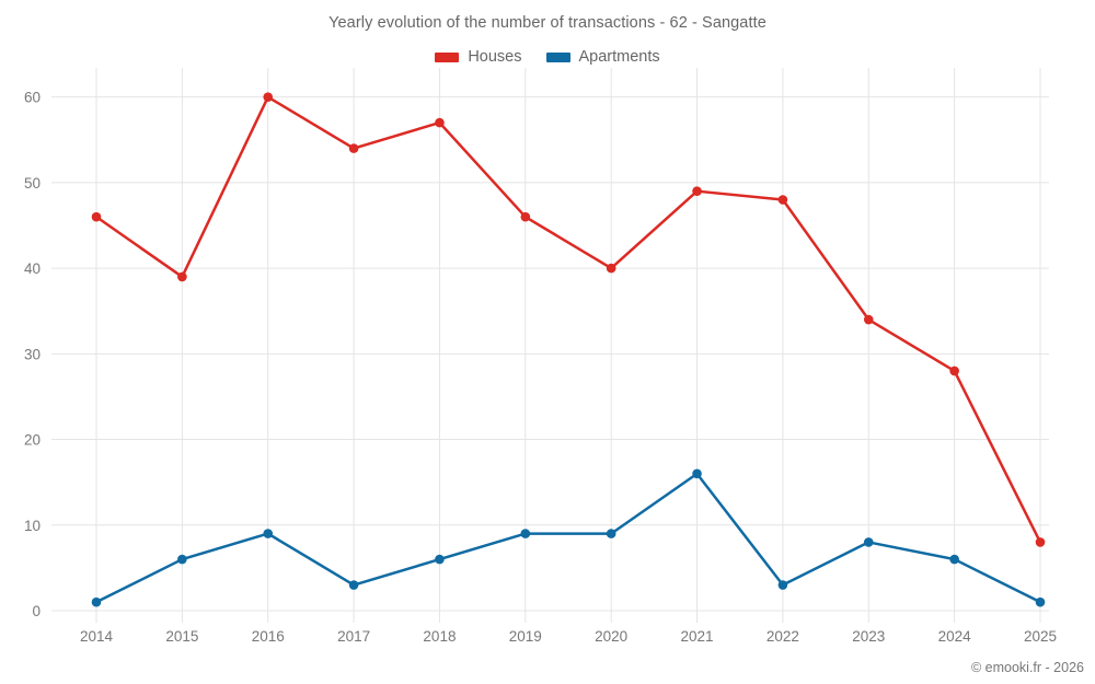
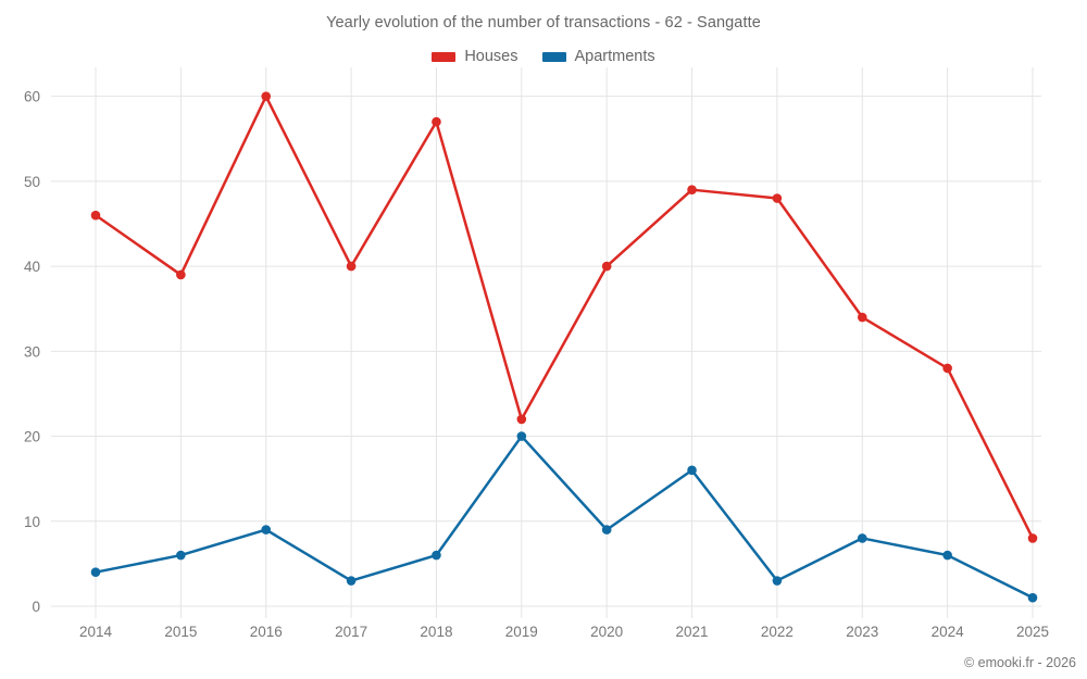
Apartments/2014: 1 -> 4
Houses/2017: 54 -> 40
Houses/2019: 46 -> 22
Apartments/2019: 9 -> 20
